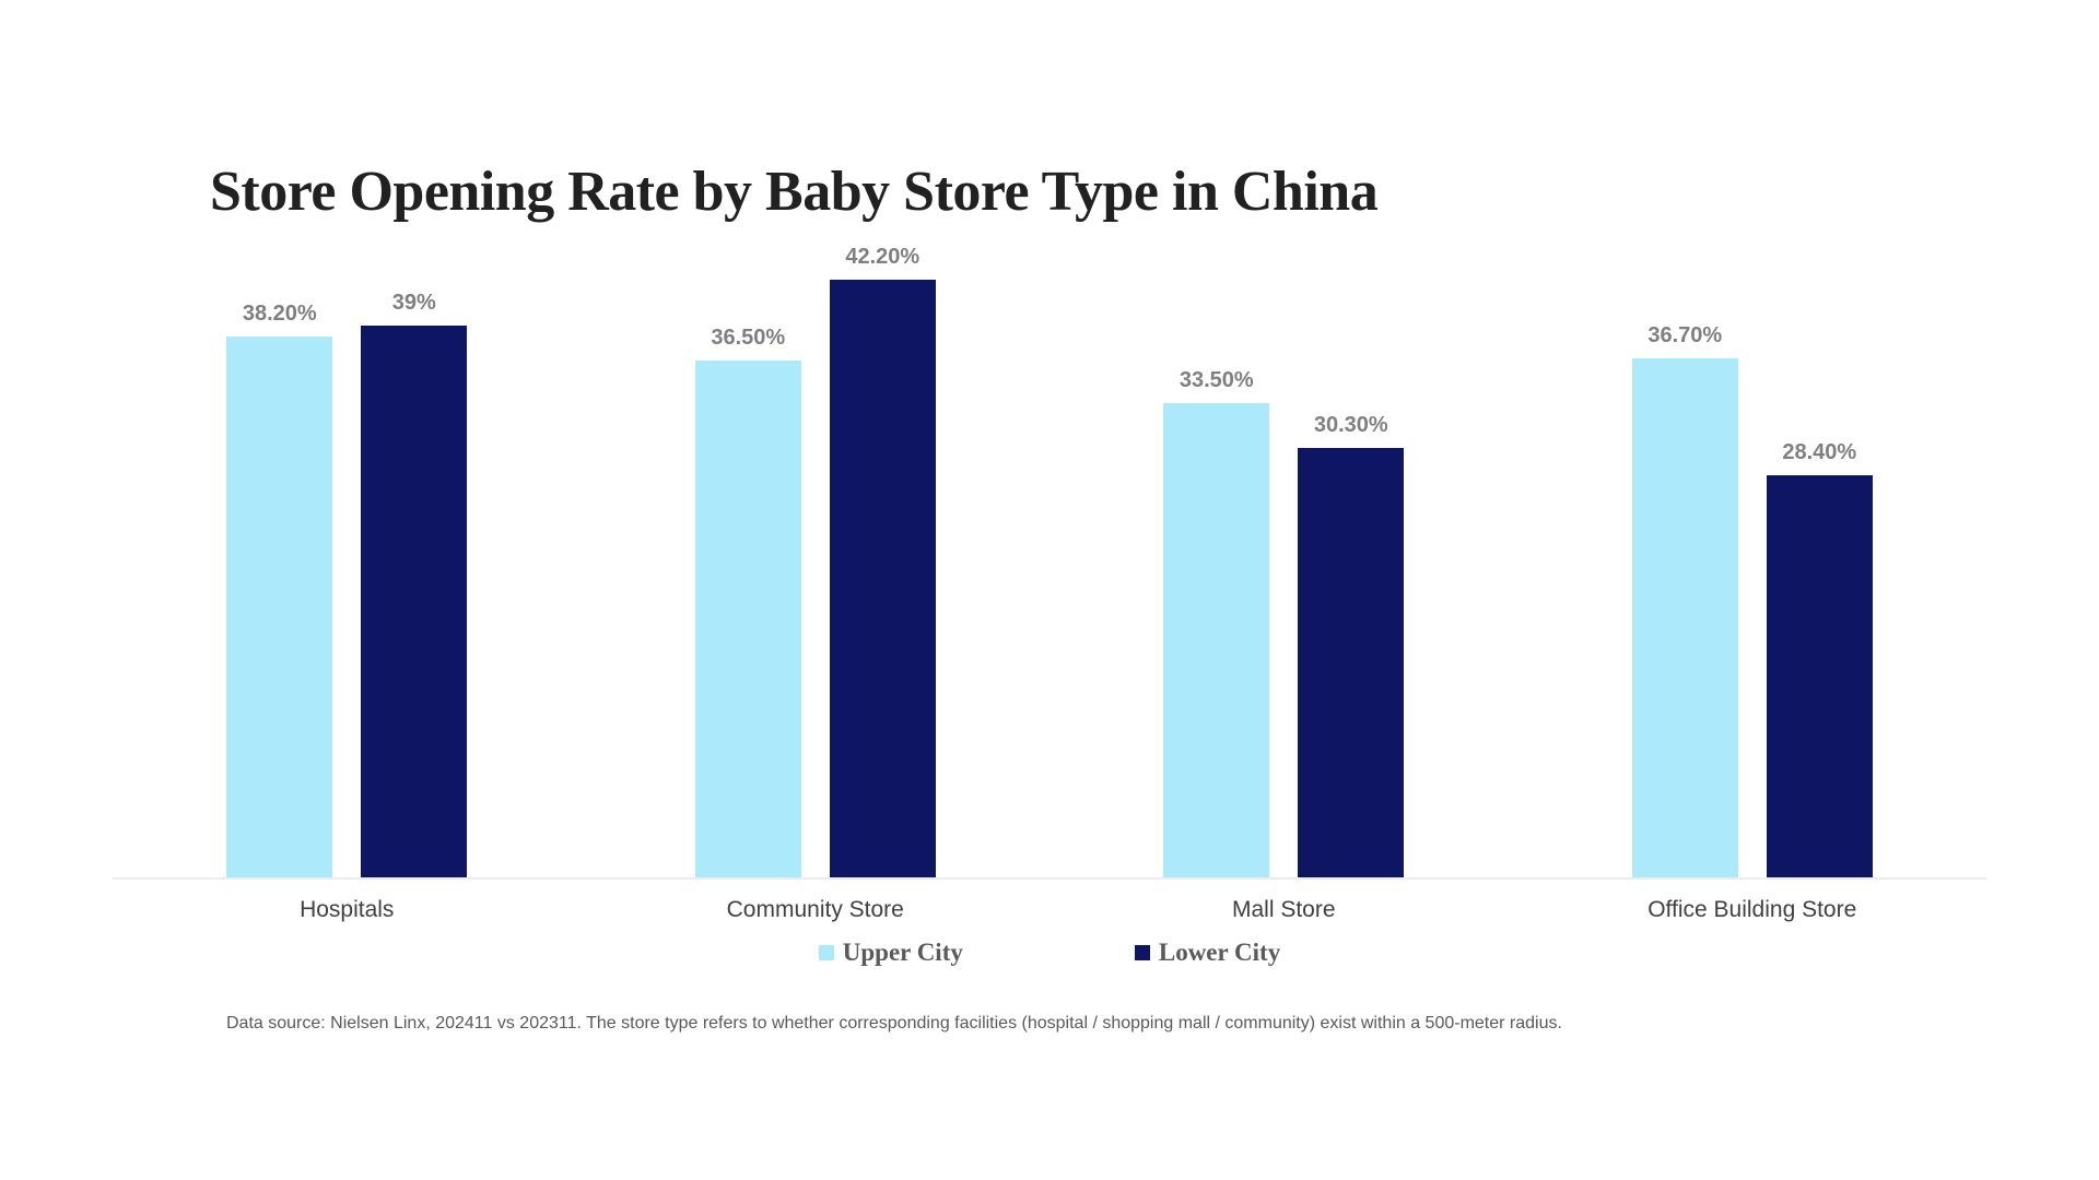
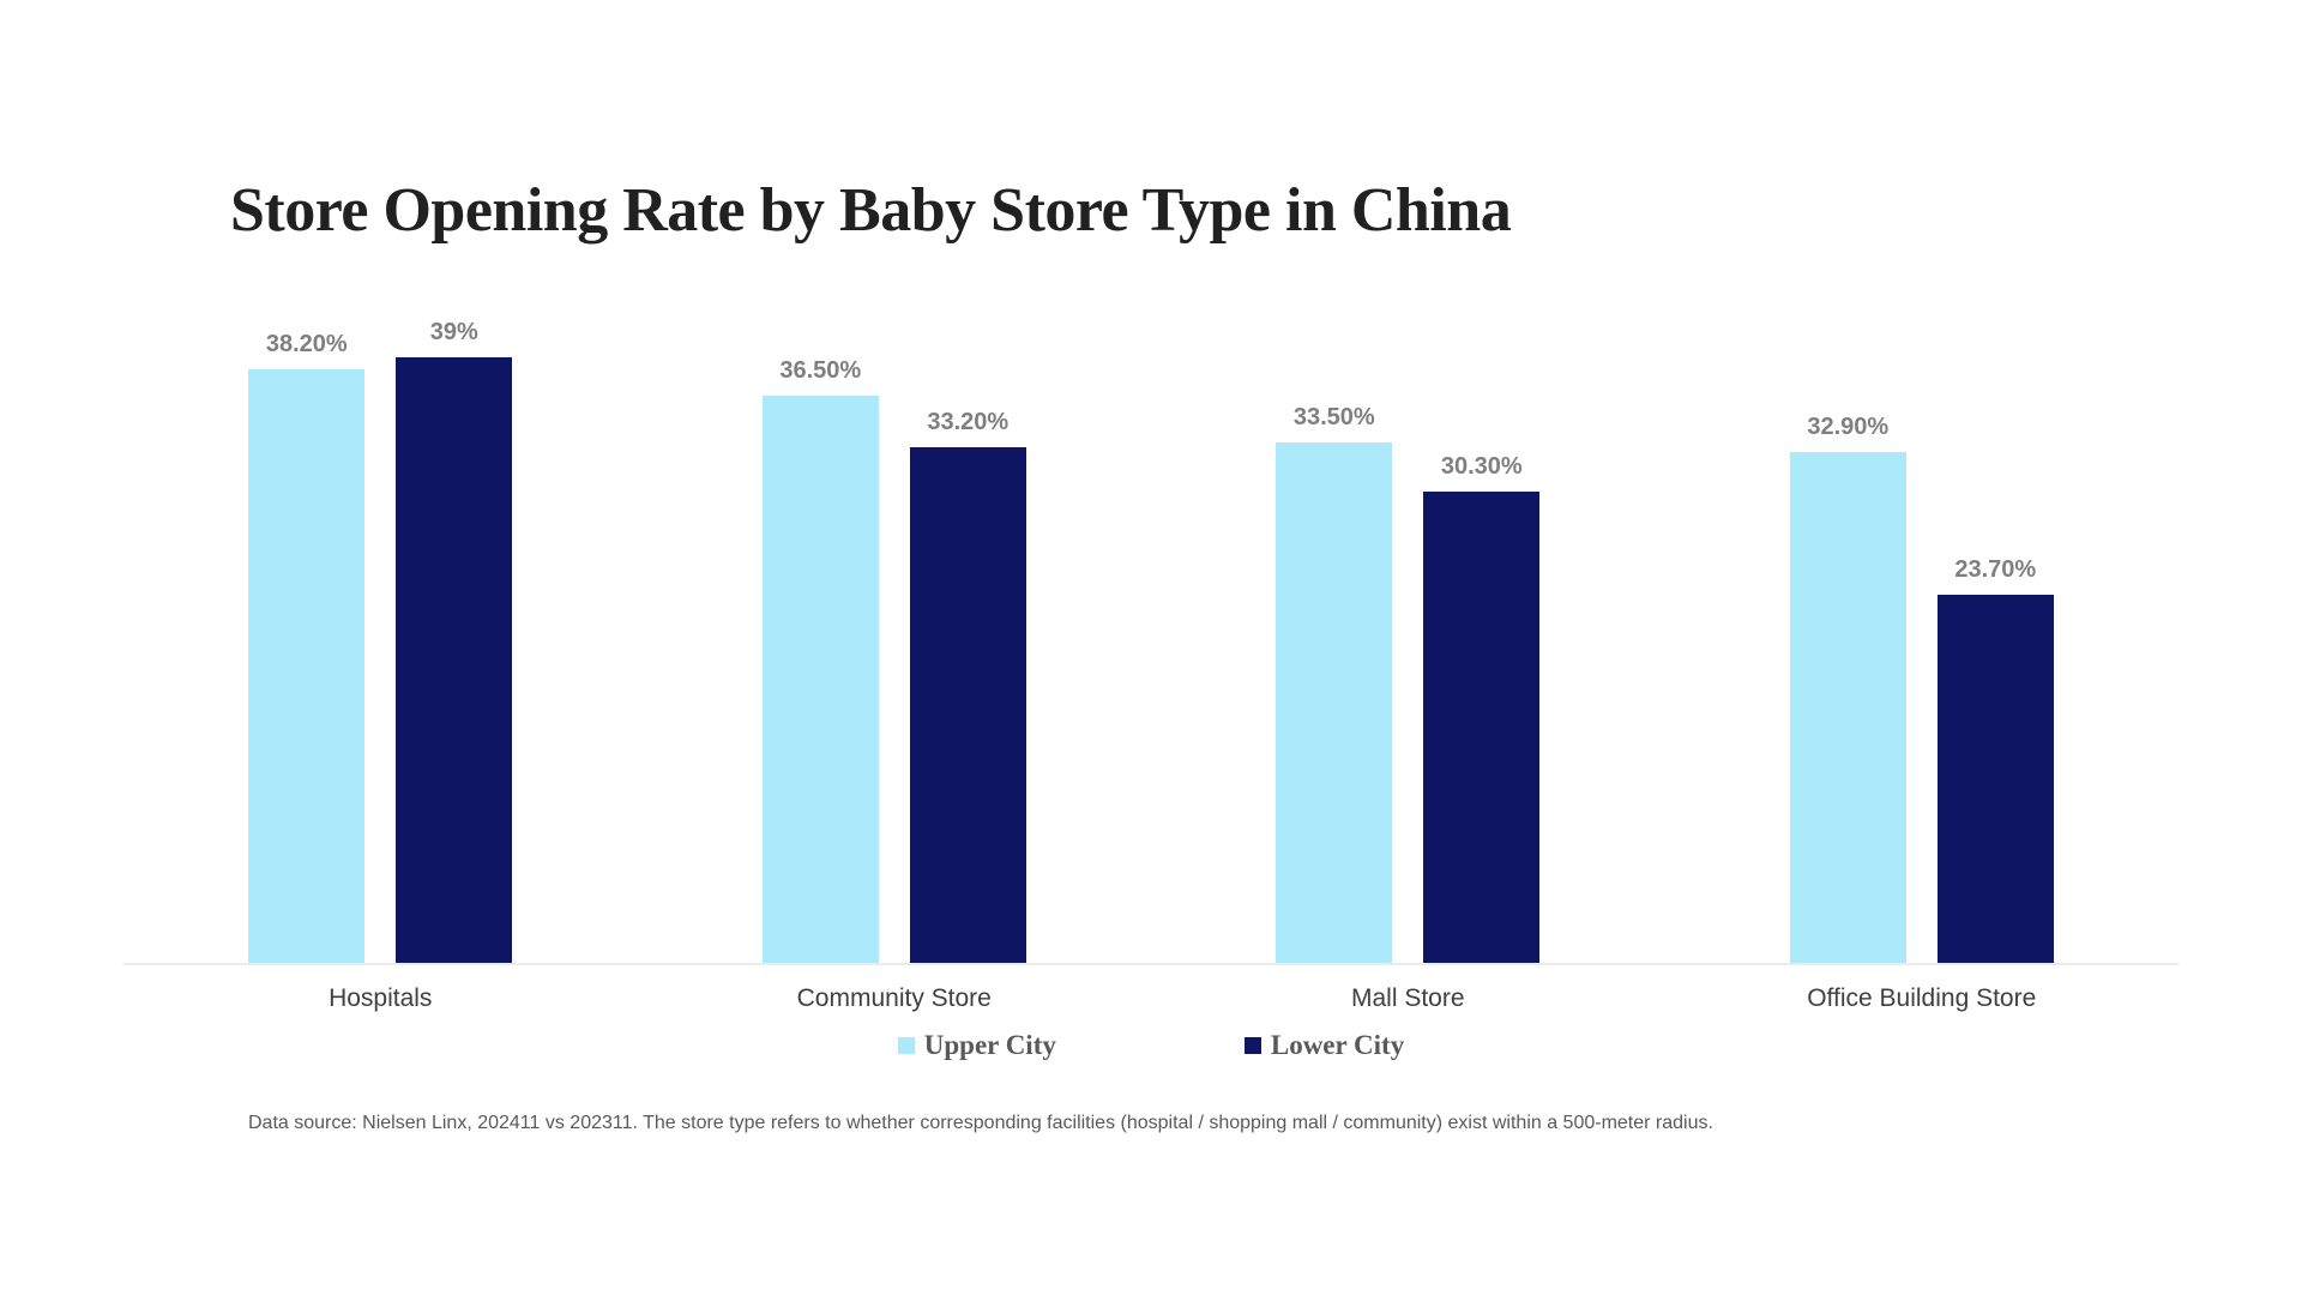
Lower City/Community Store: 42.20% -> 33.20%
Upper City/Office Building Store: 36.70% -> 32.90%
Lower City/Office Building Store: 28.40% -> 23.70%
